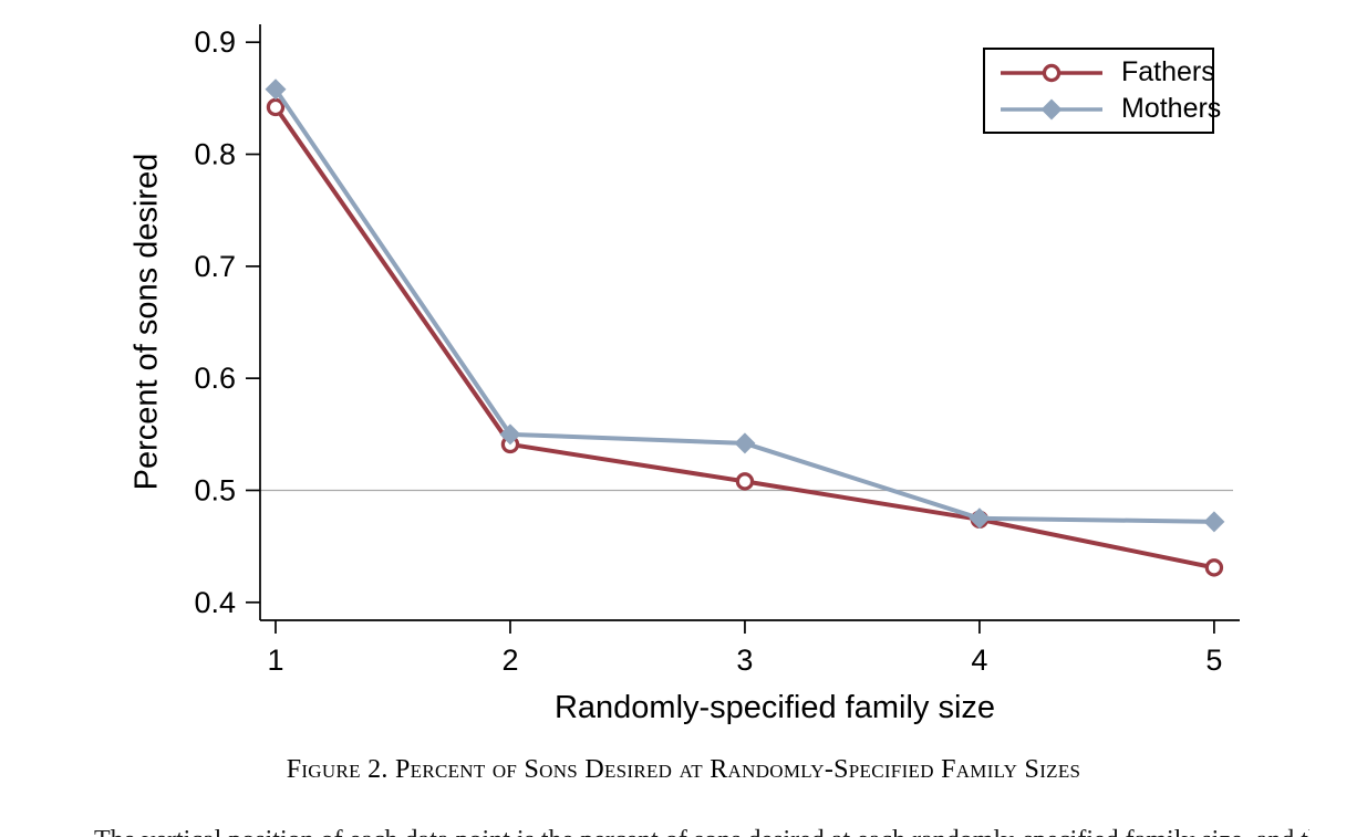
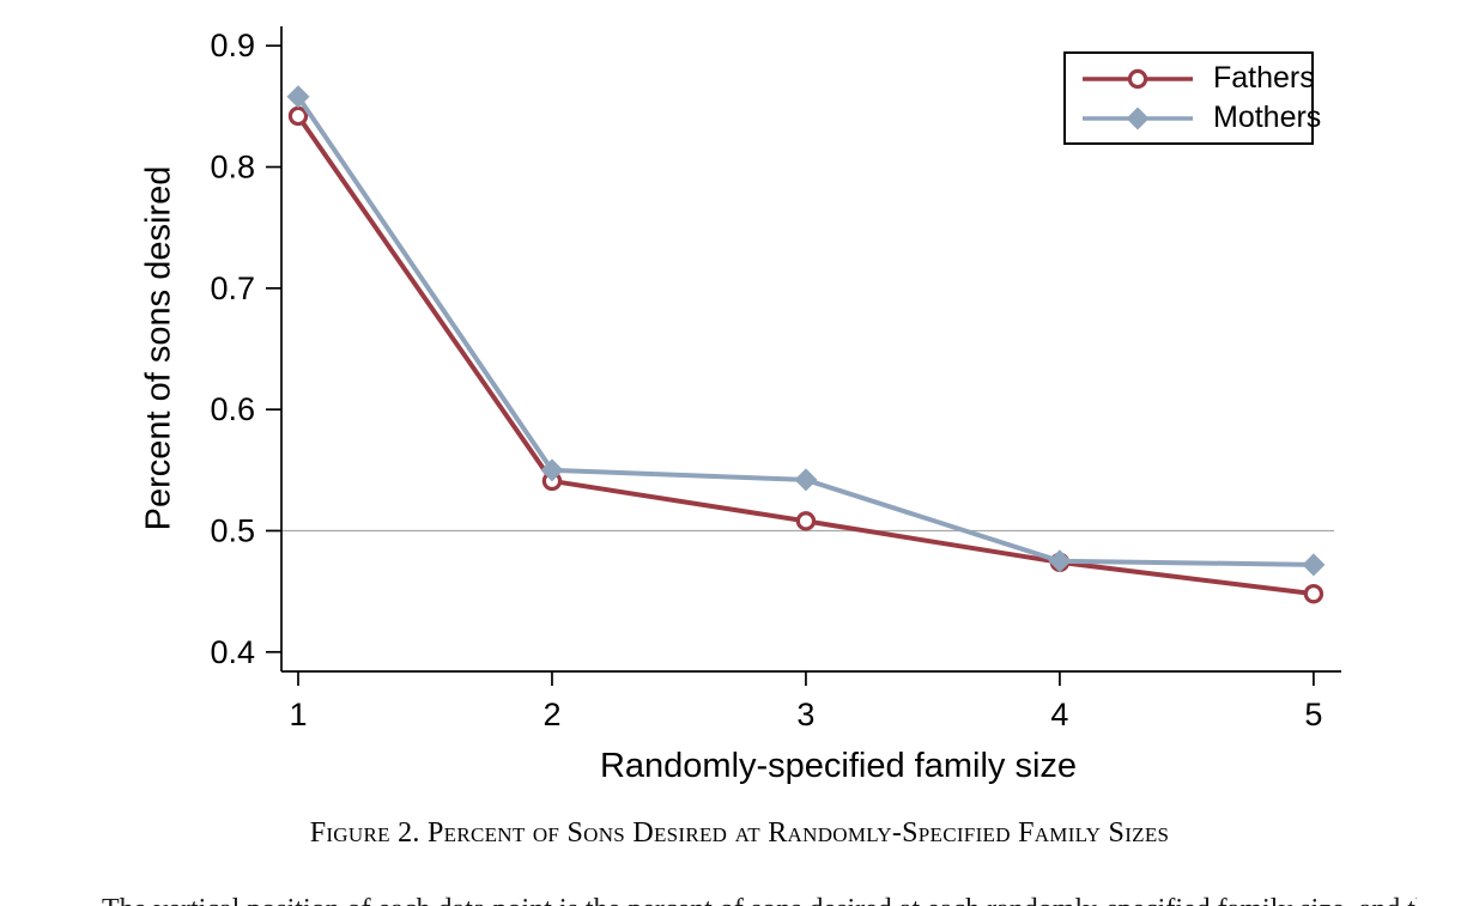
Fathers/5: 0.431 -> 0.448
